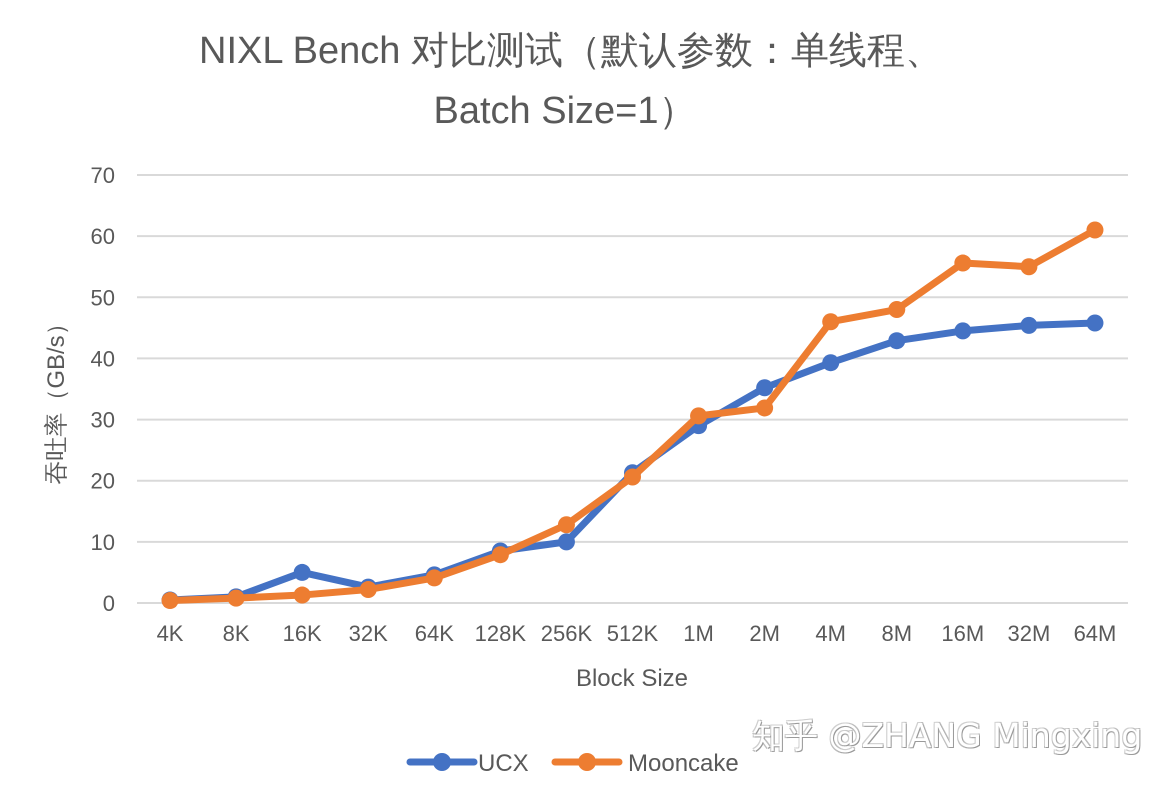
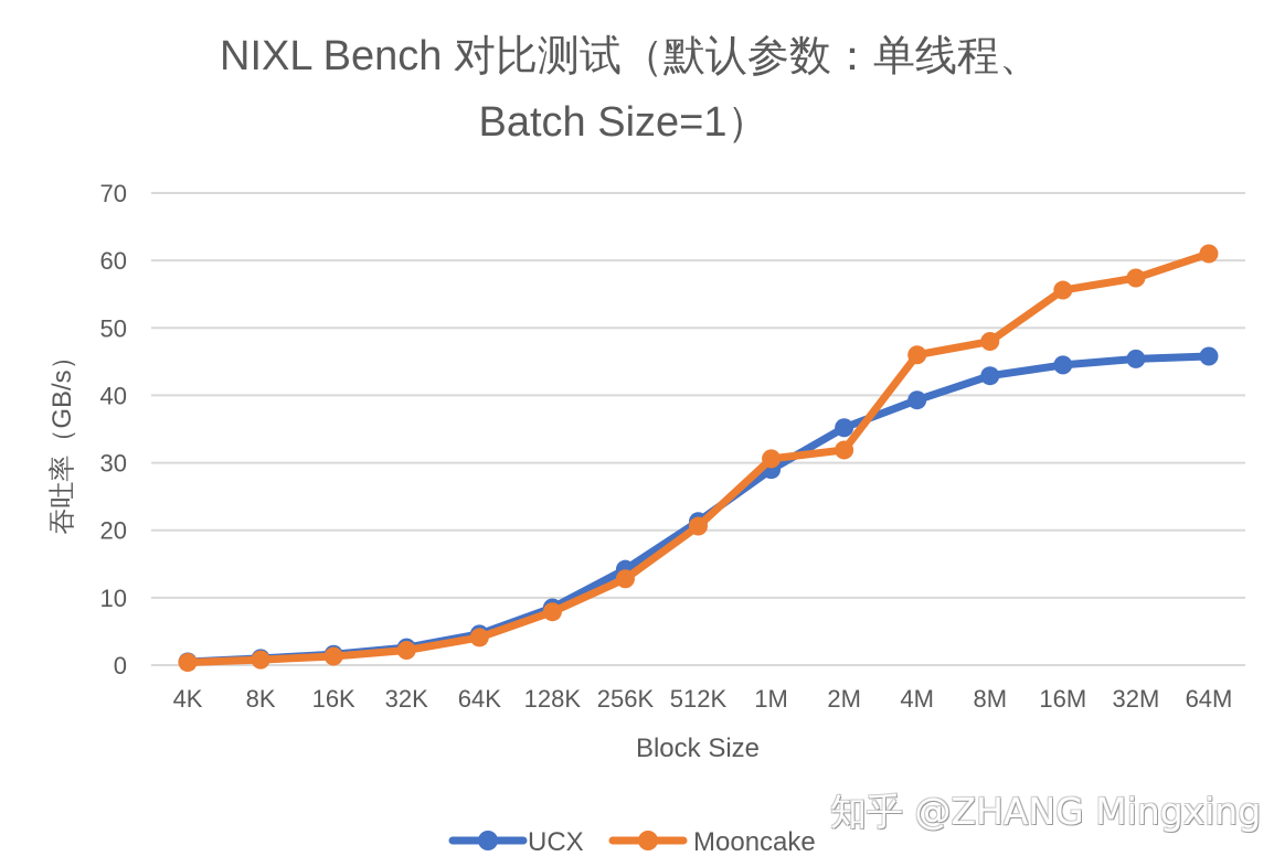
UCX/16K: 5 -> 2
UCX/256K: 10 -> 14
Mooncake/32M: 55 -> 57
